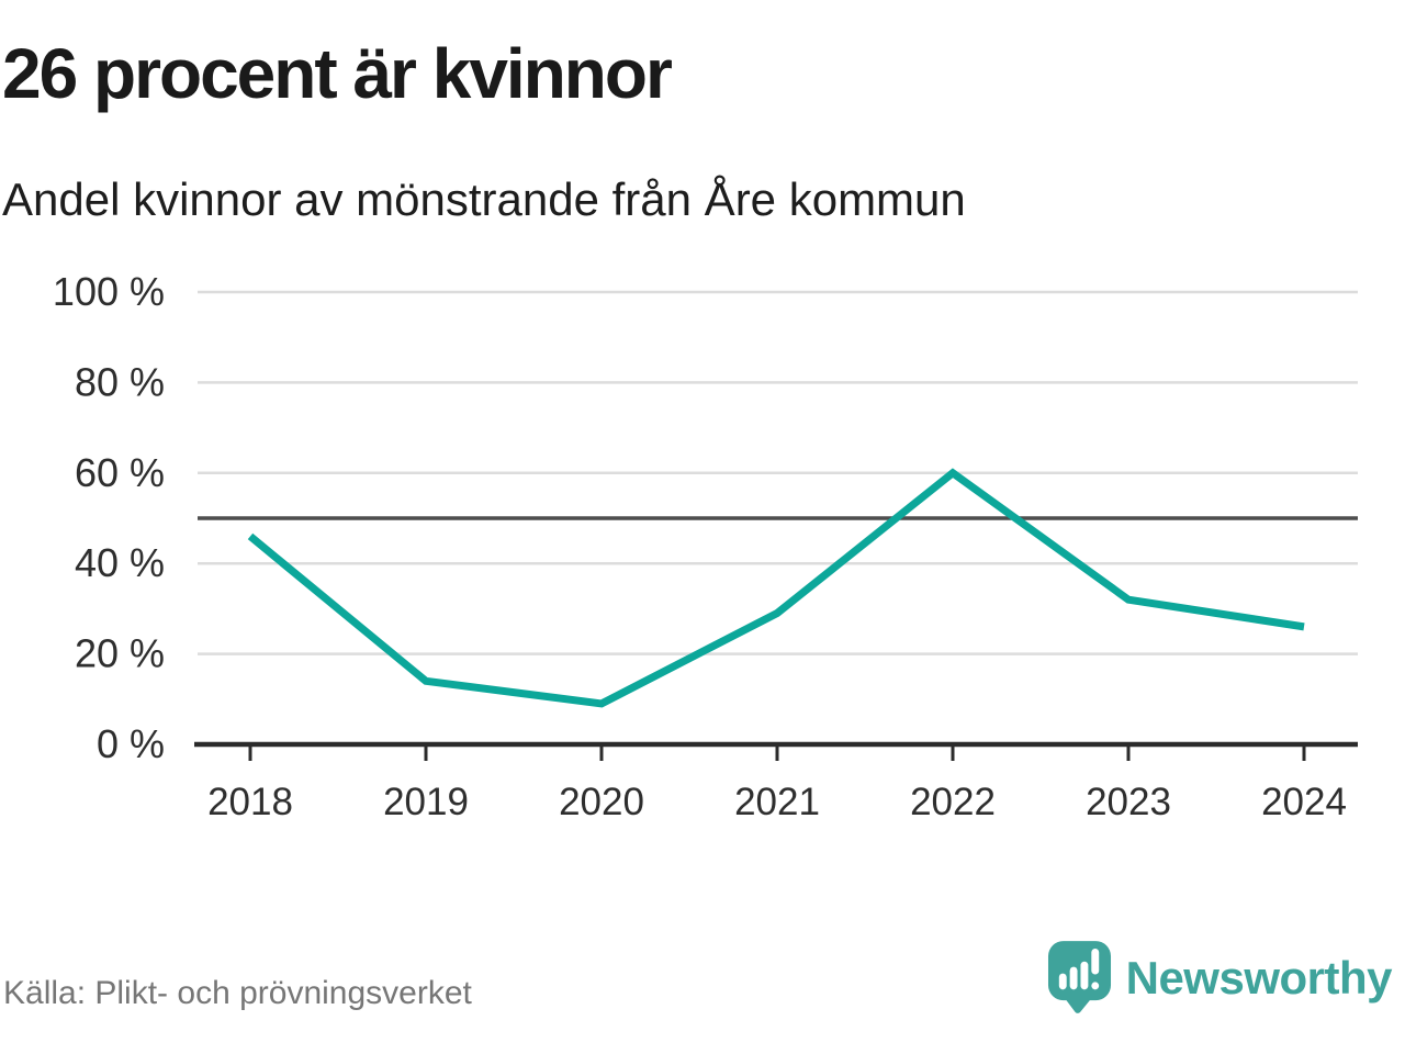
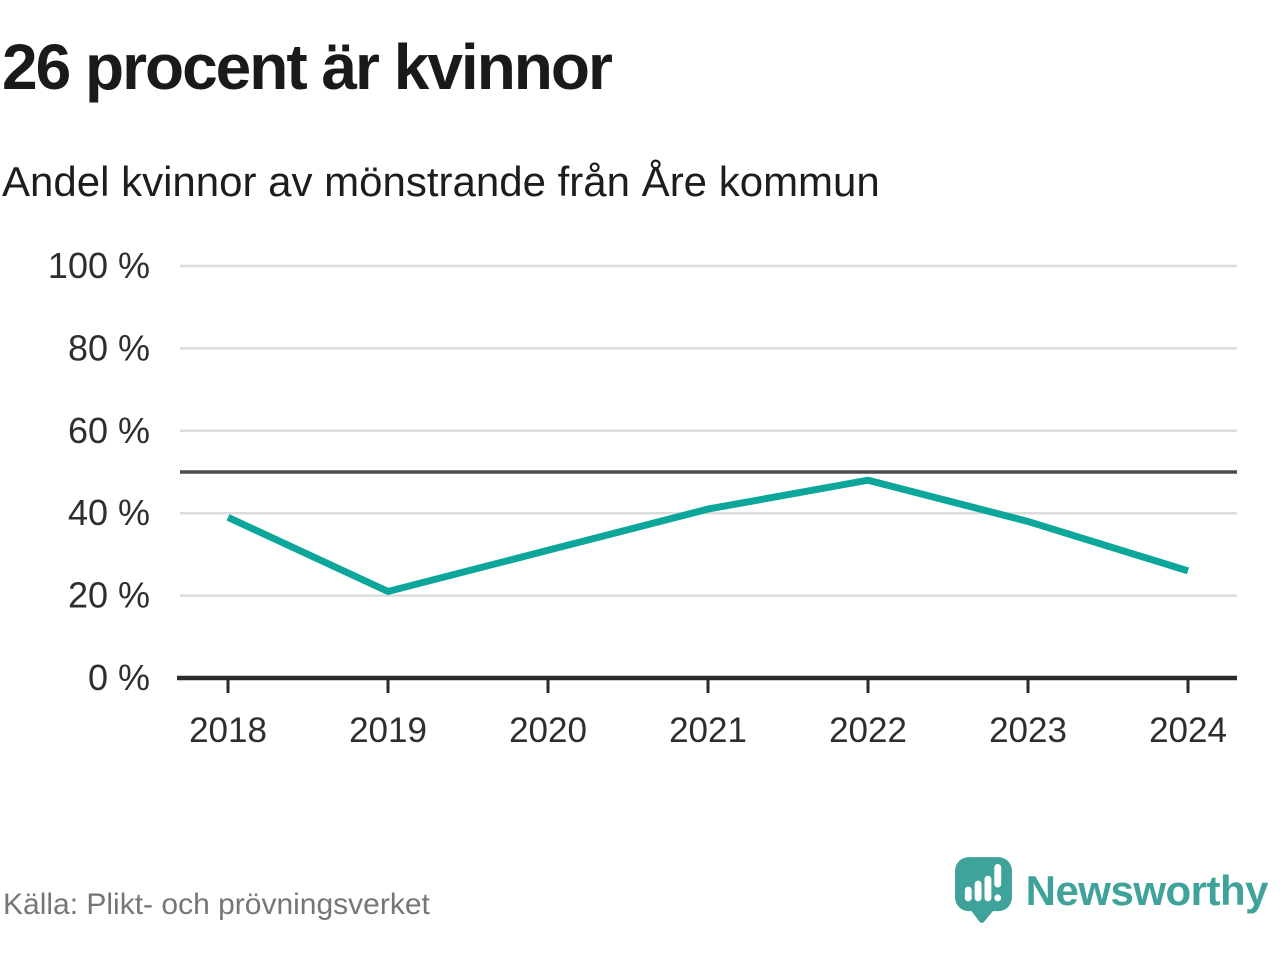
2018: 46% -> 39%
2019: 14% -> 21%
2020: 9% -> 31%
2021: 29% -> 41%
2022: 60% -> 48%
2023: 32% -> 38%
